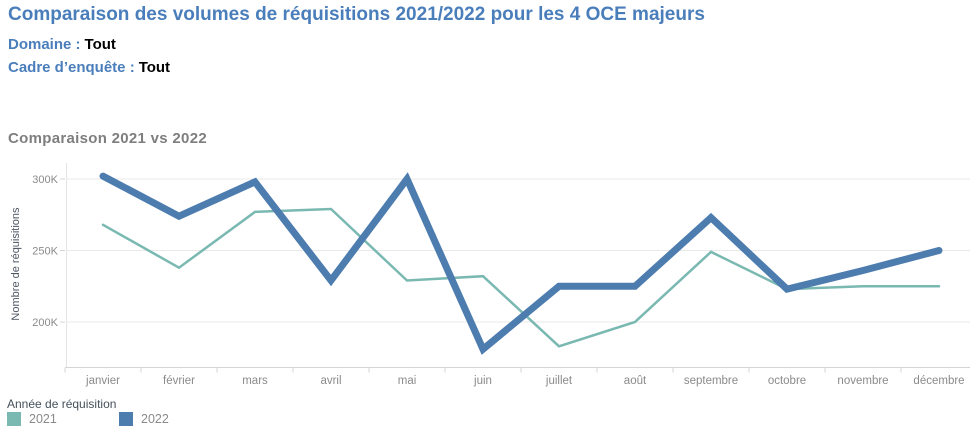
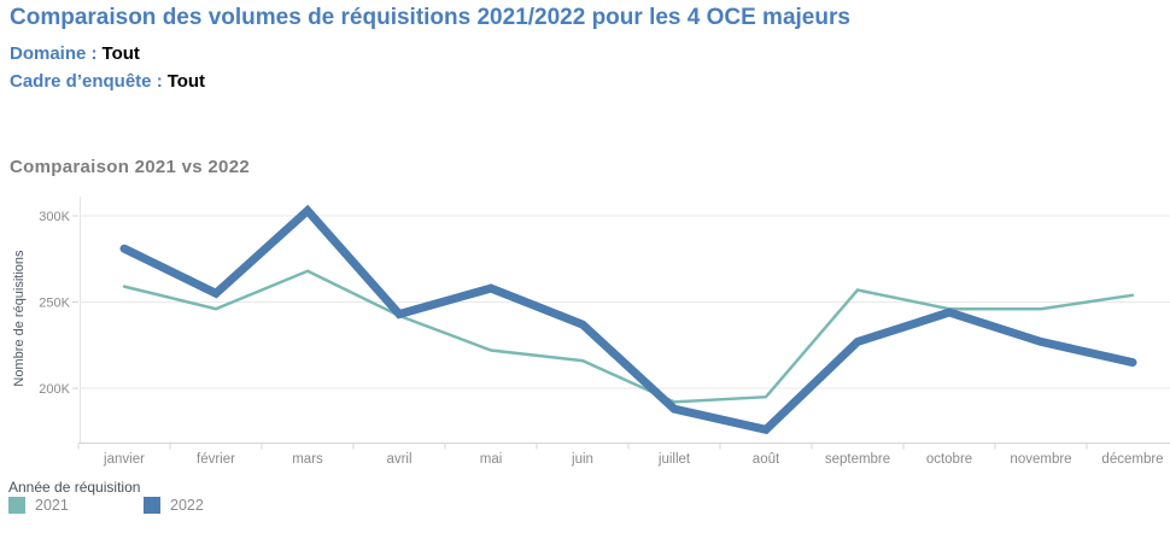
2021/janvier: 268K -> 259K
2022/janvier: 302K -> 281K
2021/février: 238K -> 246K
2022/février: 274K -> 255K
2021/mars: 277K -> 268K
2022/mars: 298K -> 303K
2021/avril: 279K -> 242K
2022/avril: 229K -> 243K
2021/mai: 229K -> 222K
2022/mai: 300K -> 258K
2021/juin: 232K -> 216K
2022/juin: 181K -> 237K
2021/juillet: 183K -> 192K
2022/juillet: 225K -> 188K
2021/août: 200K -> 195K
2022/août: 225K -> 176K
2021/septembre: 249K -> 257K
2022/septembre: 273K -> 227K
2021/octobre: 223K -> 246K
2022/octobre: 223K -> 244K
2021/novembre: 225K -> 246K
2022/novembre: 236K -> 227K
2021/décembre: 225K -> 254K
2022/décembre: 250K -> 215K
